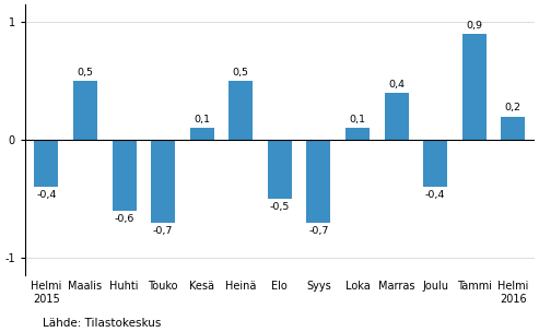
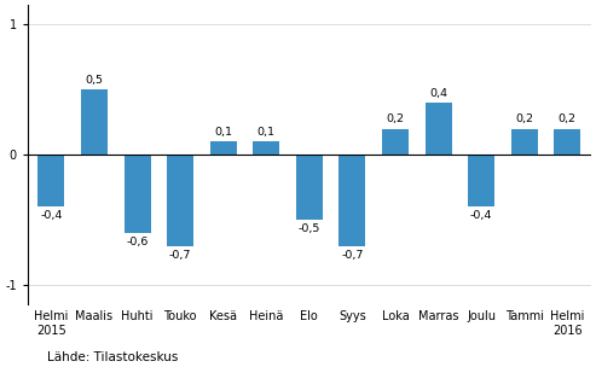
Heinä: 0,5 -> 0,1
Loka: 0,1 -> 0,2
Tammi: 0,9 -> 0,2
